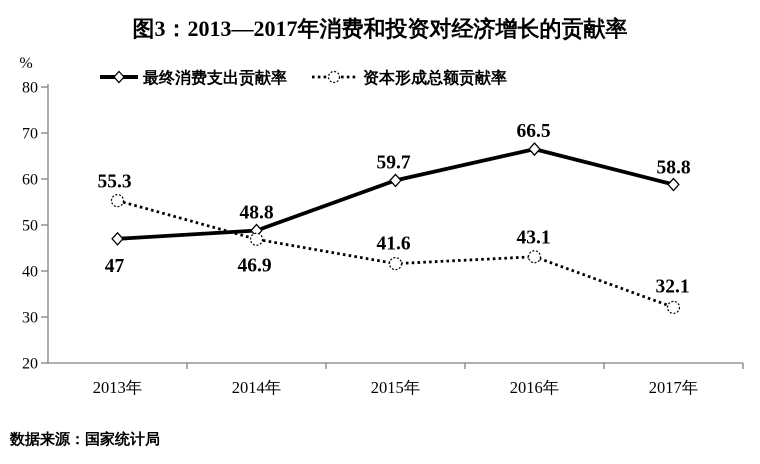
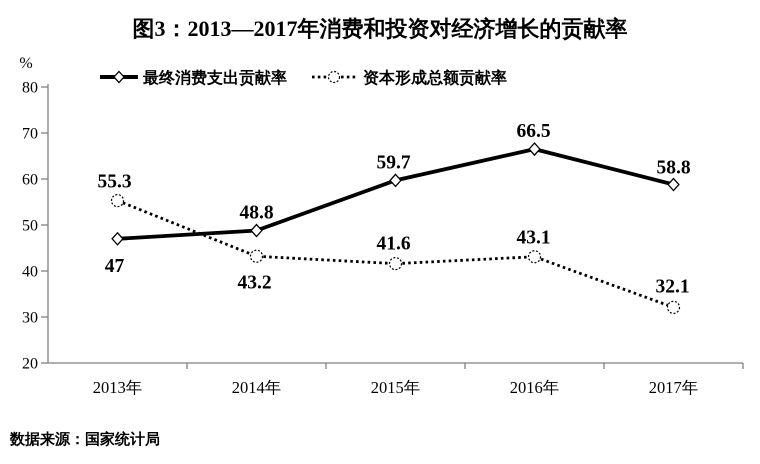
资本形成总额贡献率/2014年: 46.9 -> 43.2
